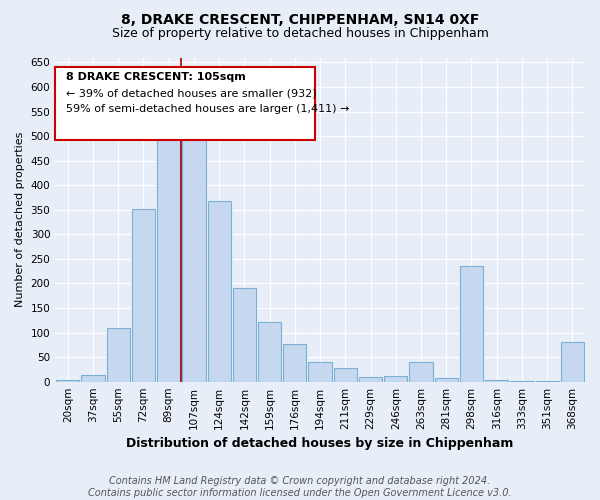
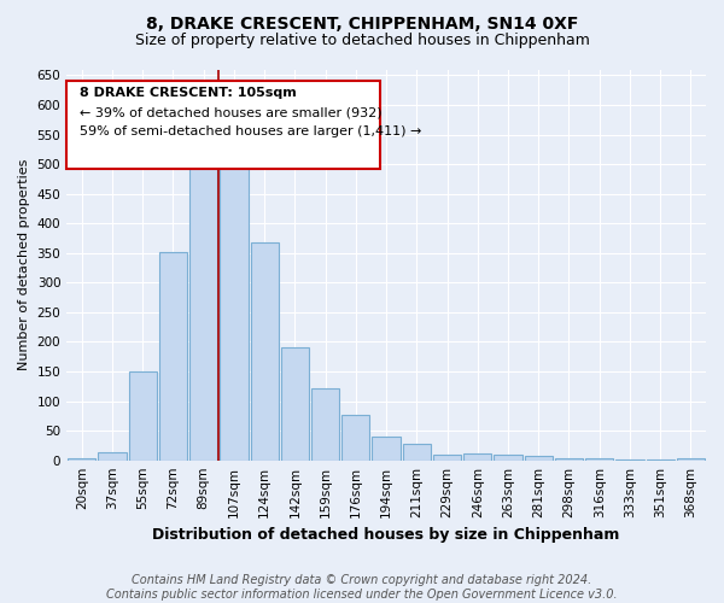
55sqm: 110 -> 150
263sqm: 40 -> 9
298sqm: 235 -> 3
368sqm: 80 -> 4
